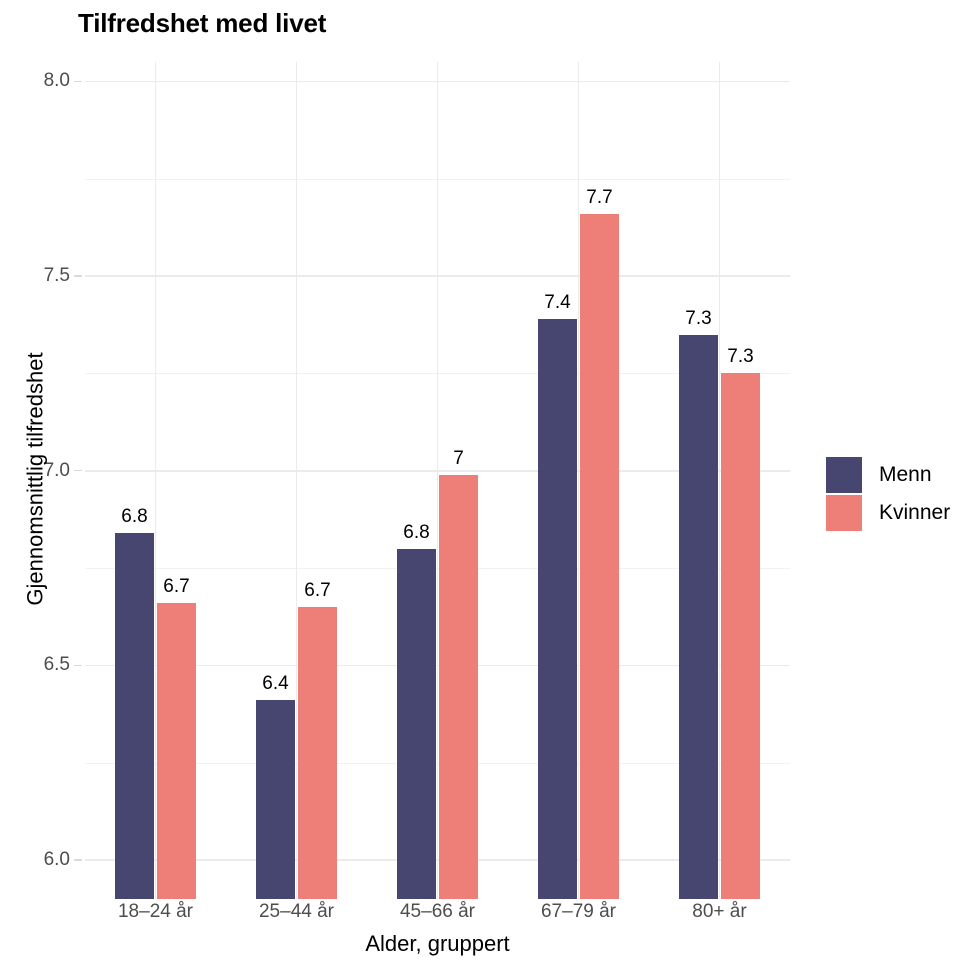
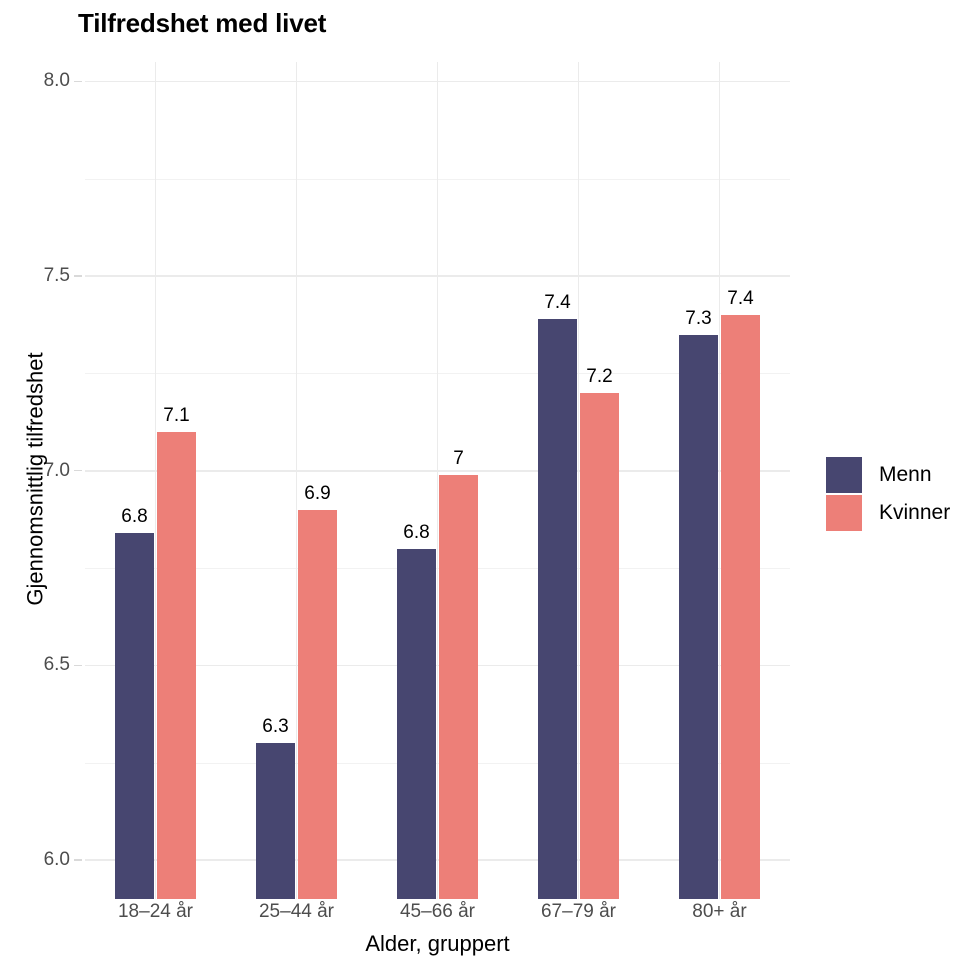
Kvinner/18–24 år: 6.7 -> 7.1
Menn/25–44 år: 6.4 -> 6.3
Kvinner/25–44 år: 6.7 -> 6.9
Kvinner/67–79 år: 7.7 -> 7.2
Kvinner/80+ år: 7.3 -> 7.4
